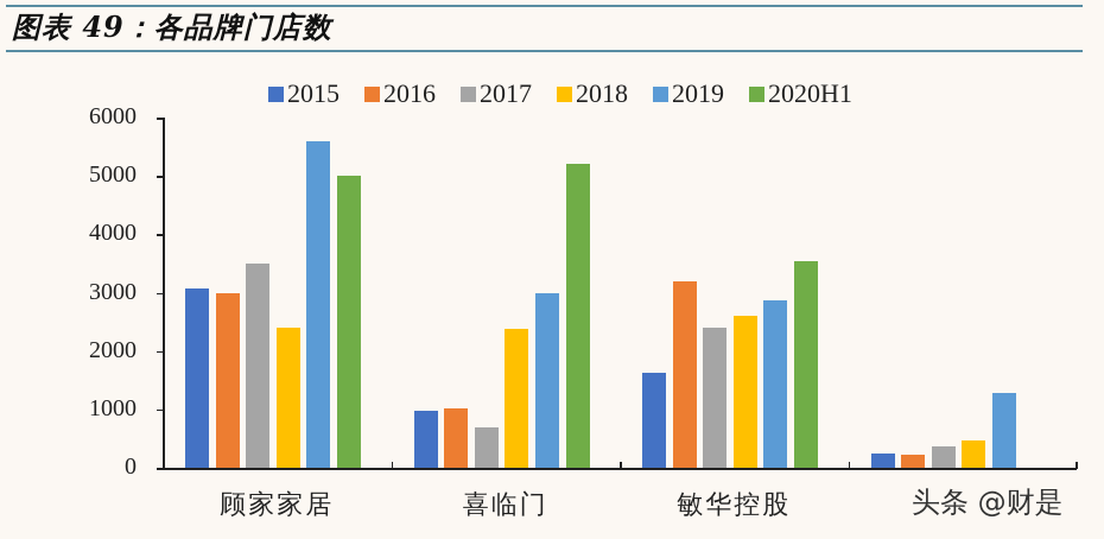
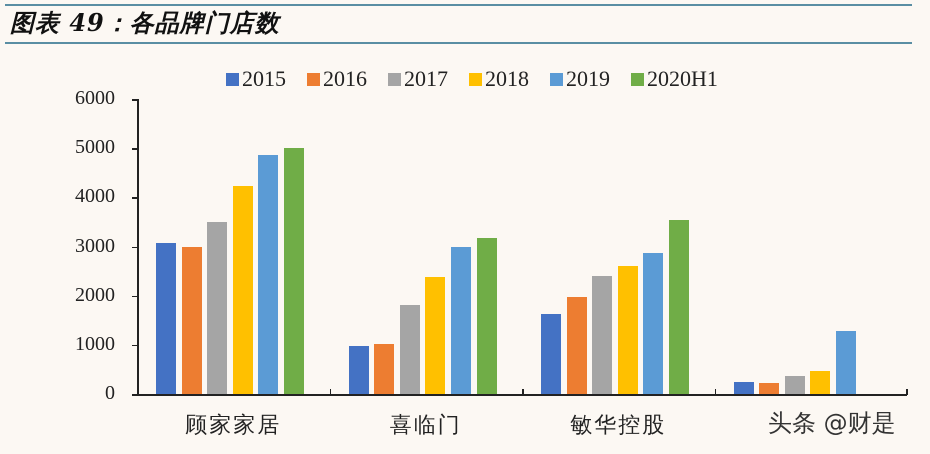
2018/顾家家居: 2400 -> 4200
2019/顾家家居: 5600 -> 4900
2017/喜临门: 700 -> 1800
2020H1/喜临门: 5200 -> 3200
2016/敏华控股: 3200 -> 2000
